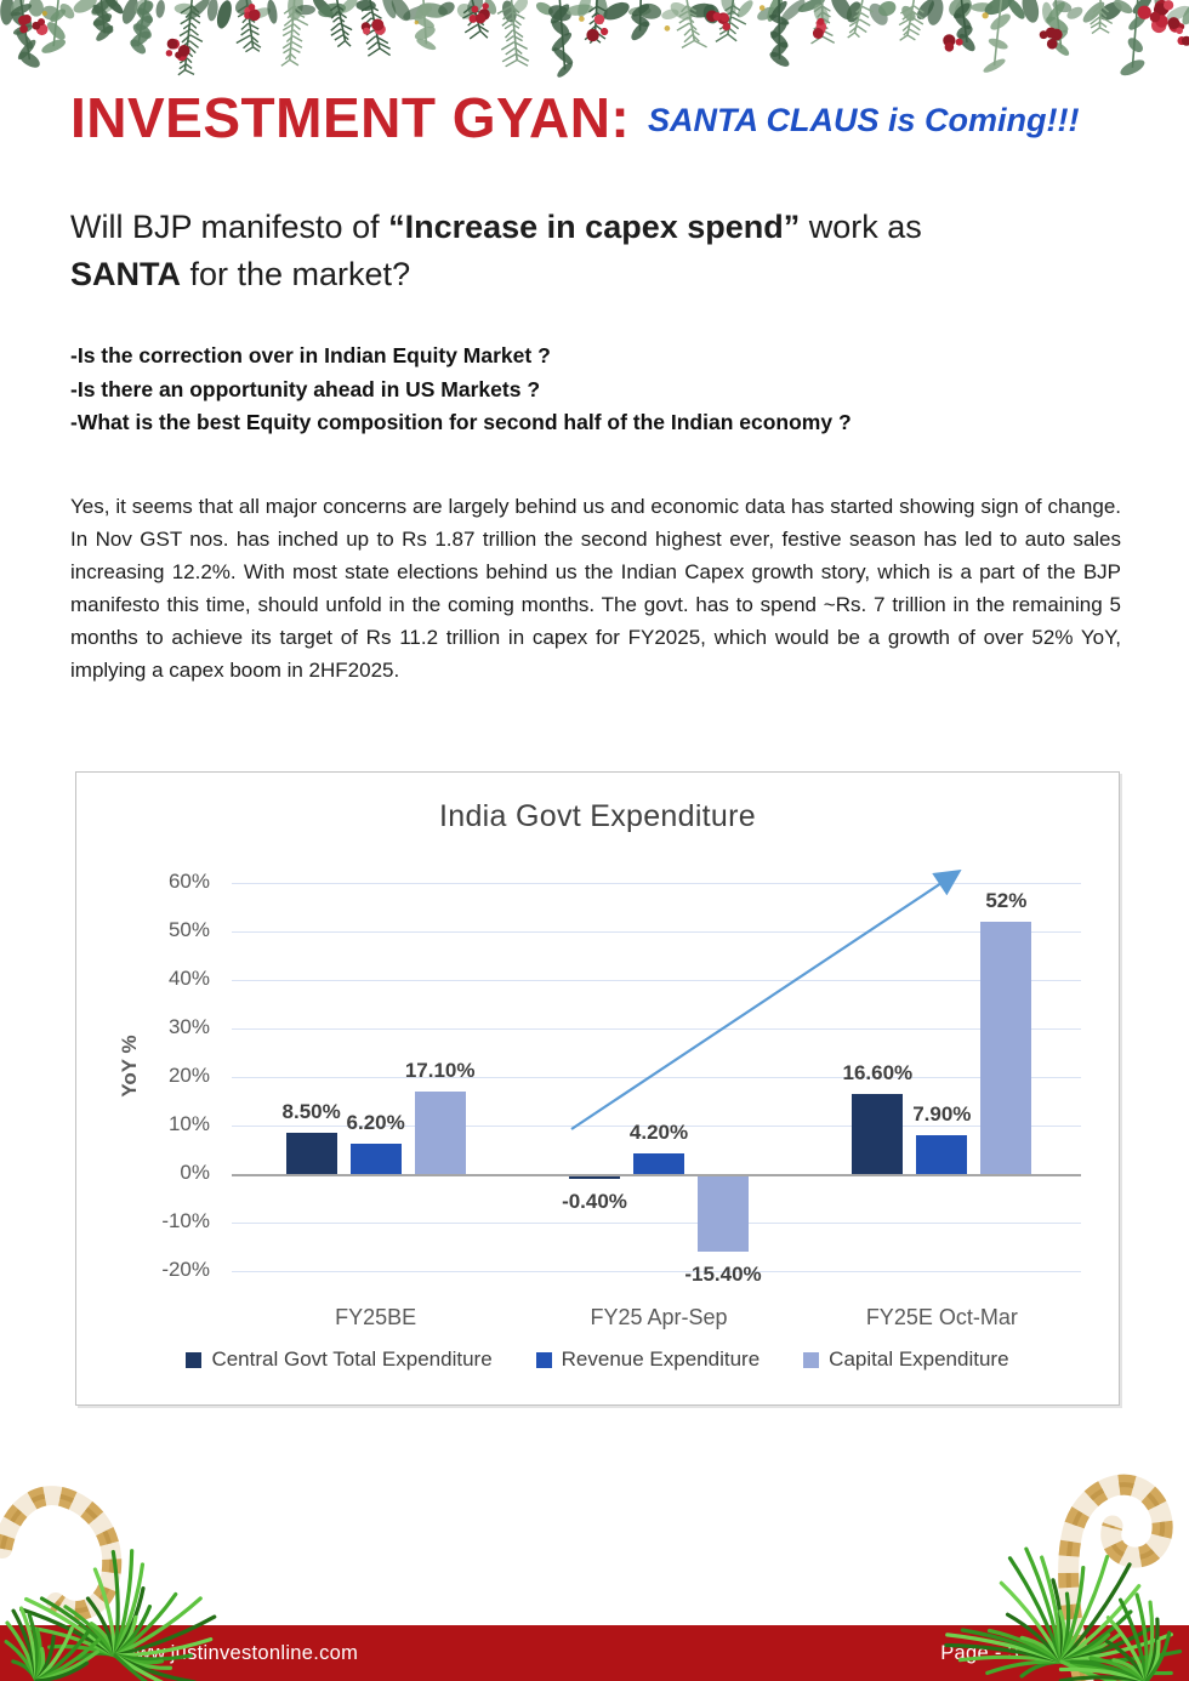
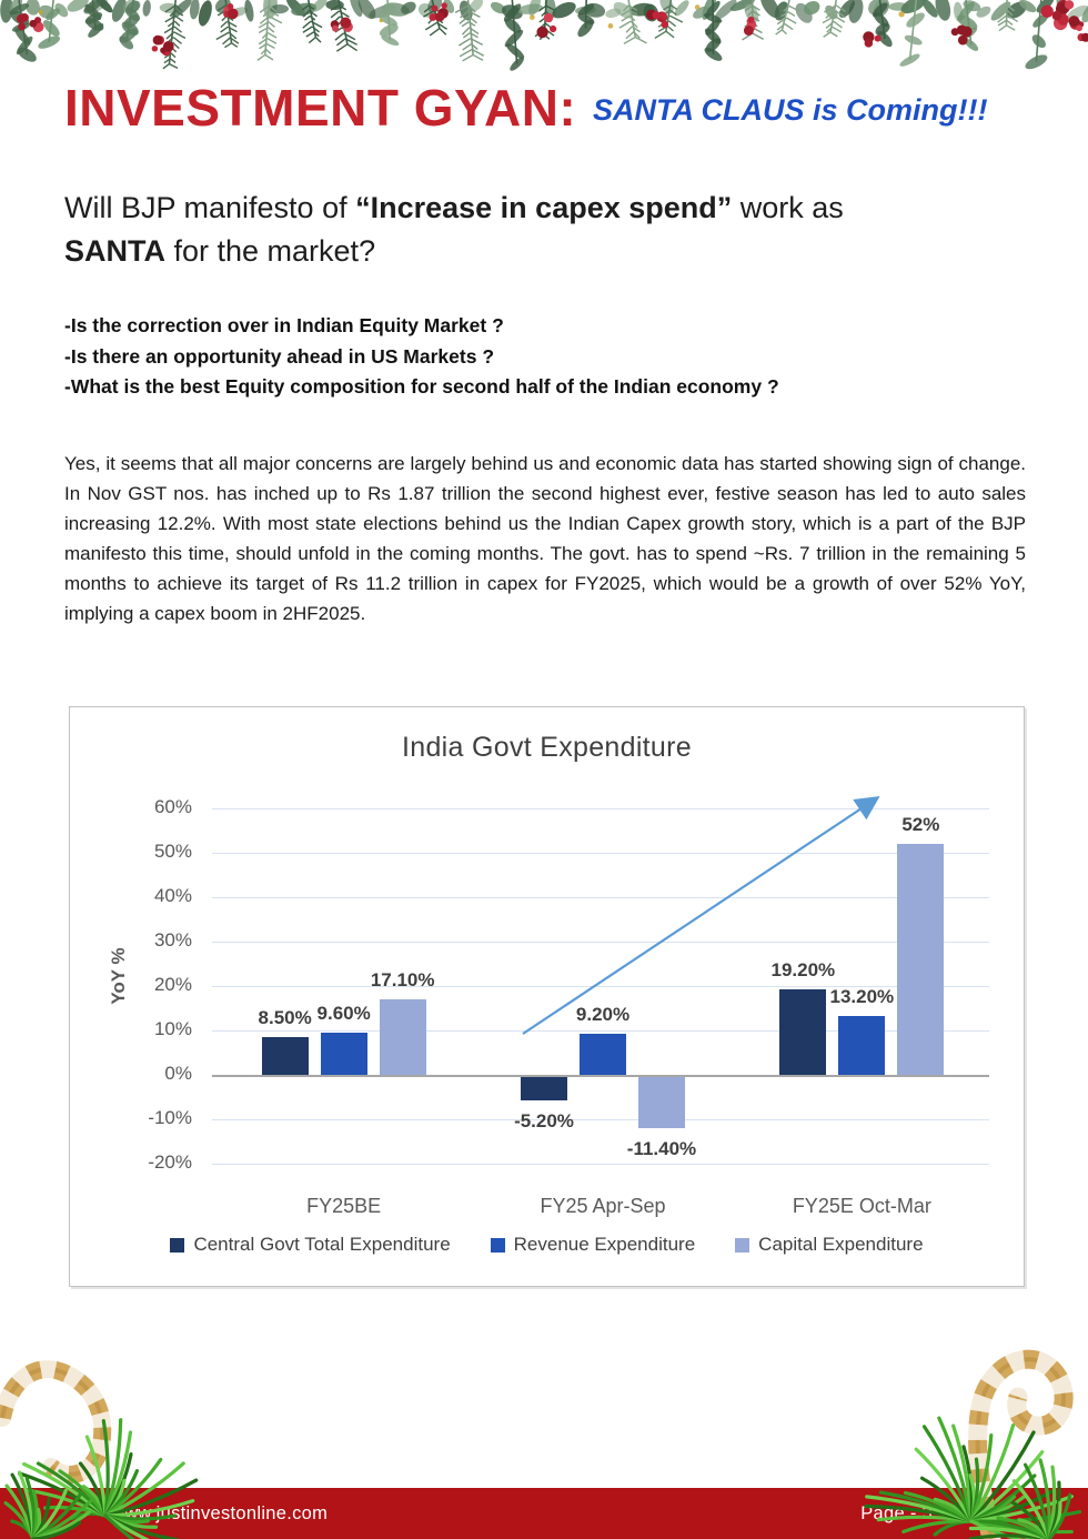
Revenue Expenditure/FY25BE: 6.20% -> 9.60%
Central Govt Total Expenditure/FY25 Apr-Sep: -0.40% -> -5.20%
Revenue Expenditure/FY25 Apr-Sep: 4.20% -> 9.20%
Capital Expenditure/FY25 Apr-Sep: -15.40% -> -11.40%
Central Govt Total Expenditure/FY25E Oct-Mar: 16.60% -> 19.20%
Revenue Expenditure/FY25E Oct-Mar: 7.90% -> 13.20%
